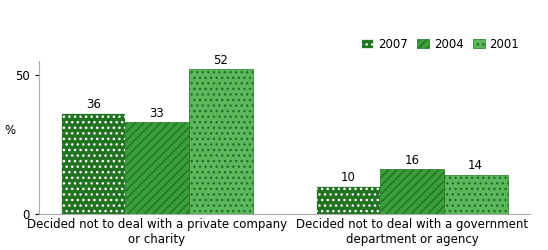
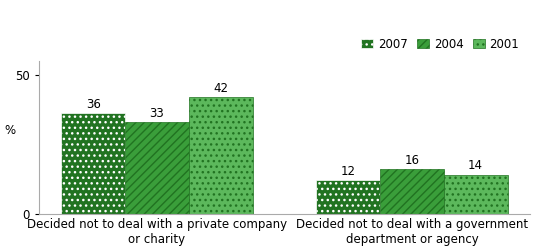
2001/Decided not to deal with a private company or charity: 52 -> 42
2007/Decided not to deal with a government department or agency: 10 -> 12
